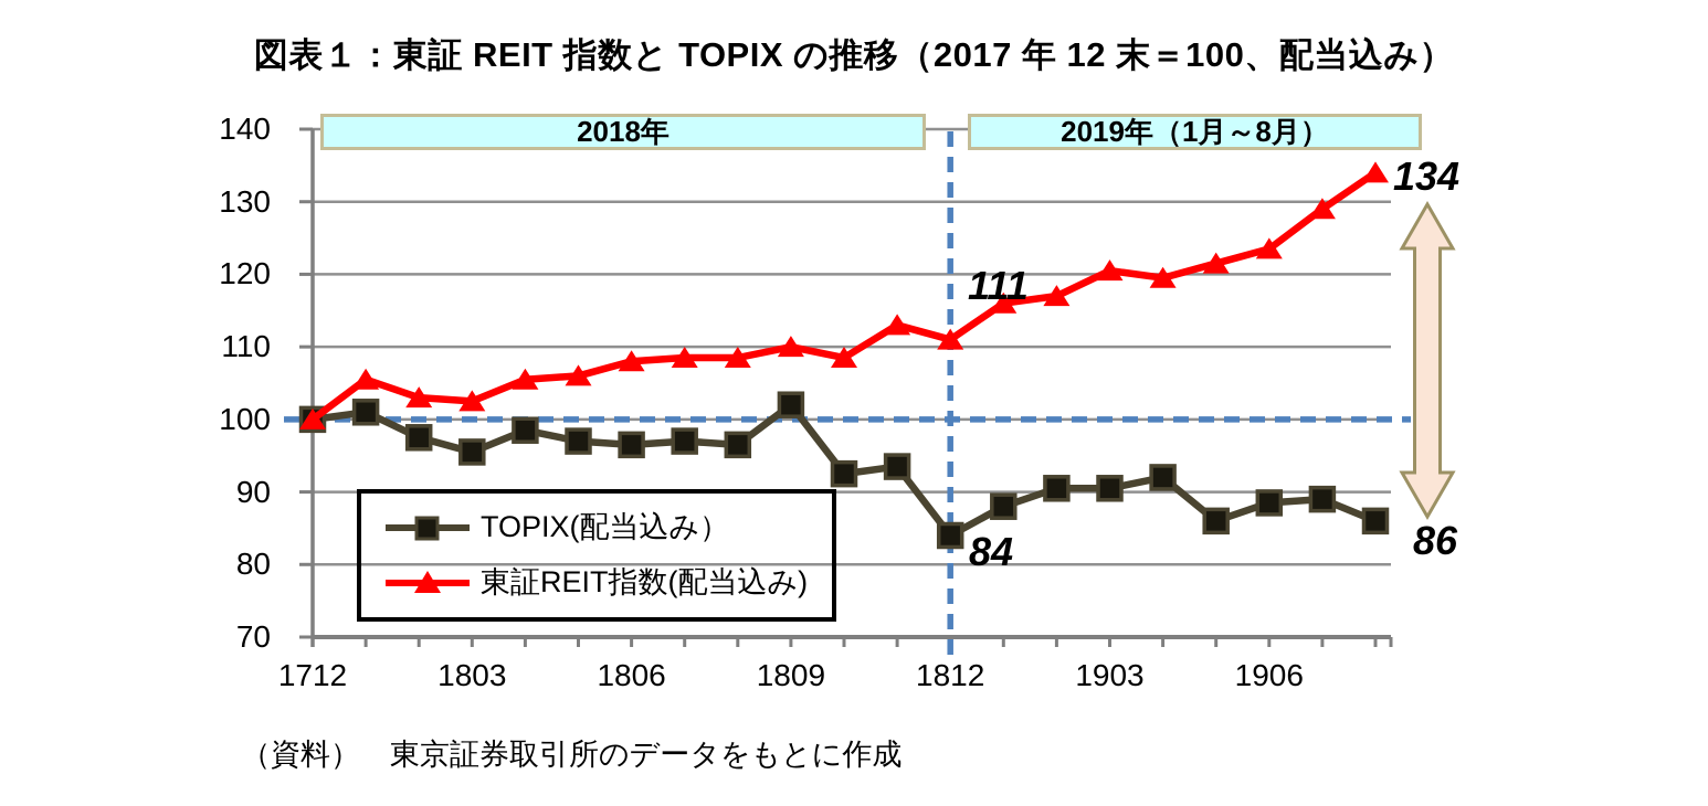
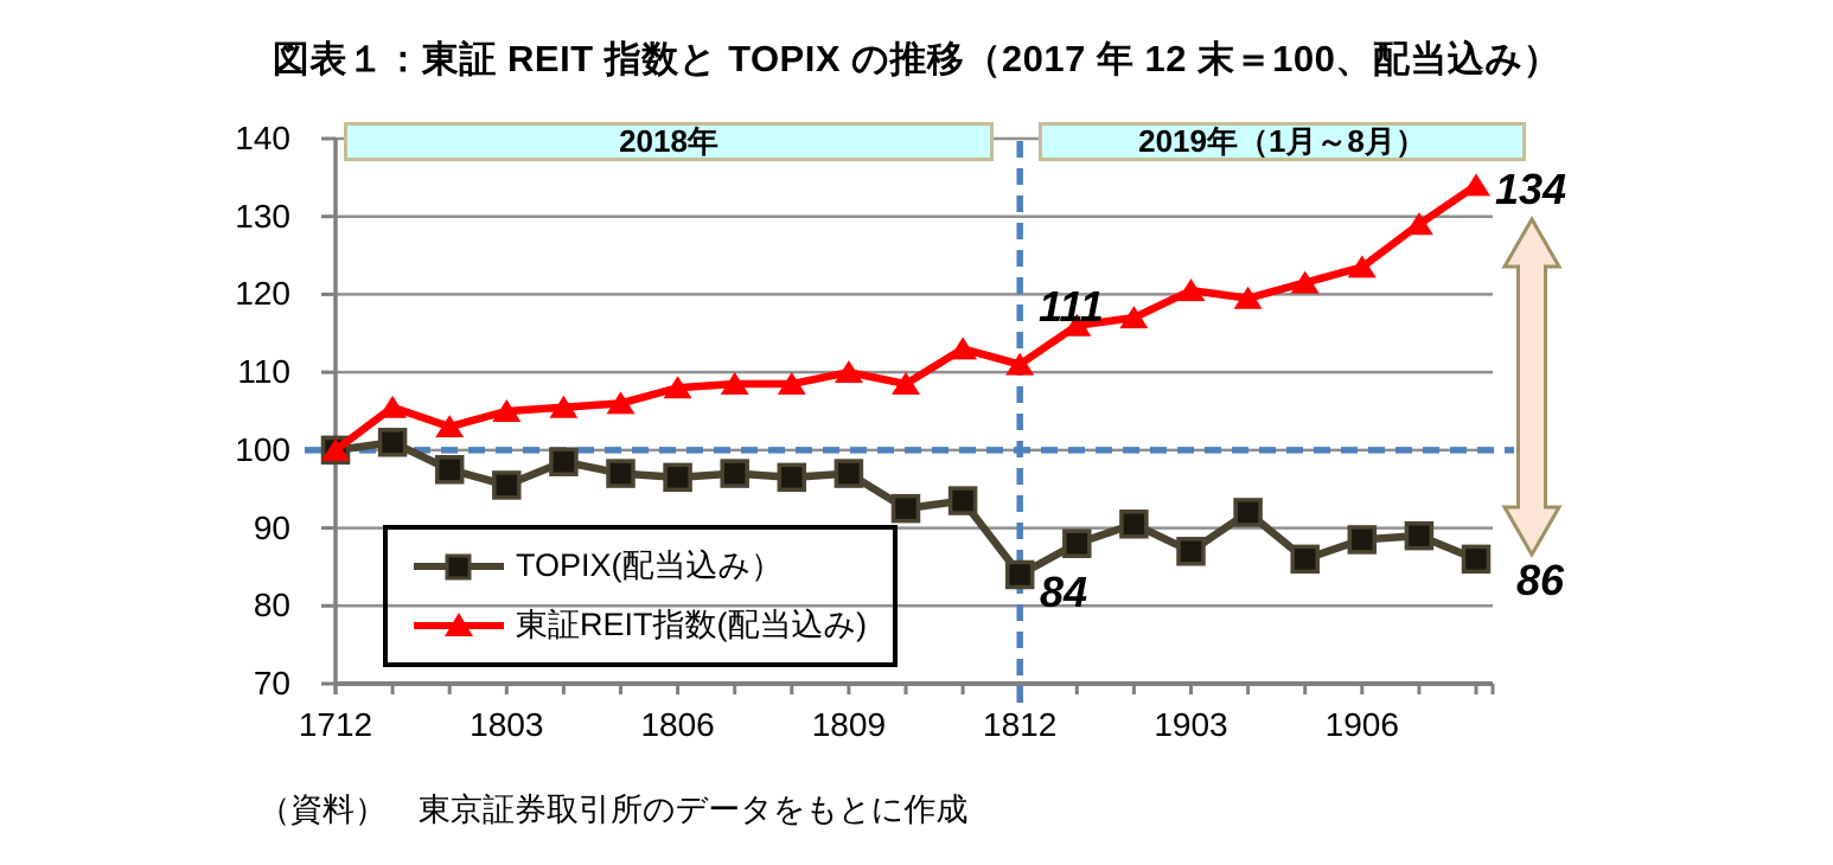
東証REIT指数(配当込み)/1803: 102 -> 105
TOPIX(配当込み）/1809: 102 -> 97
TOPIX(配当込み）/1903: 90 -> 87
